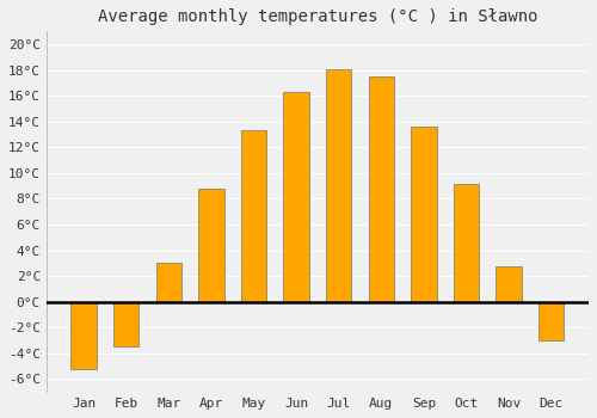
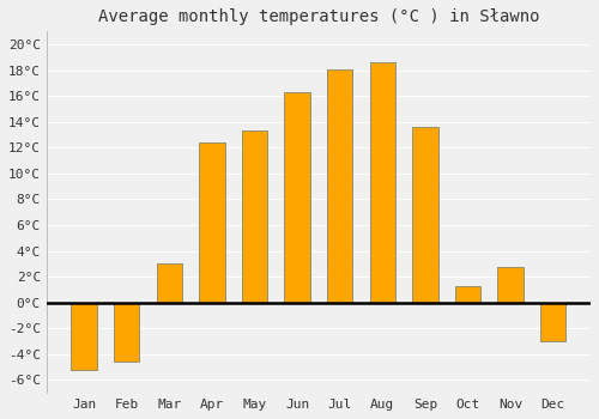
Feb: -3.5°C -> -4.6°C
Apr: 8.8°C -> 12.4°C
Aug: 17.5°C -> 18.6°C
Oct: 9.2°C -> 1.3°C
